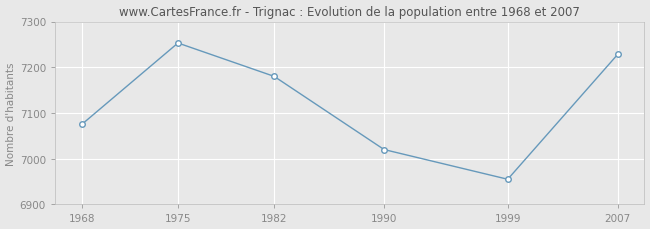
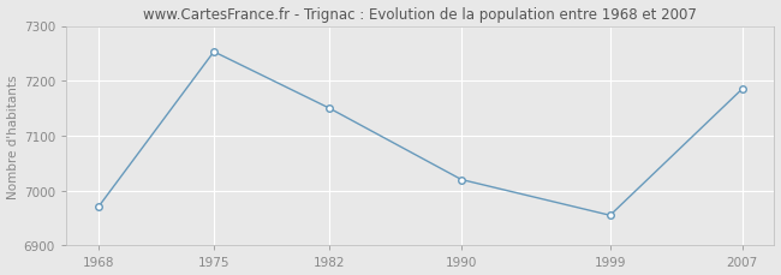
1968: 7075 -> 6970
1982: 7180 -> 7150
2007: 7228 -> 7185
